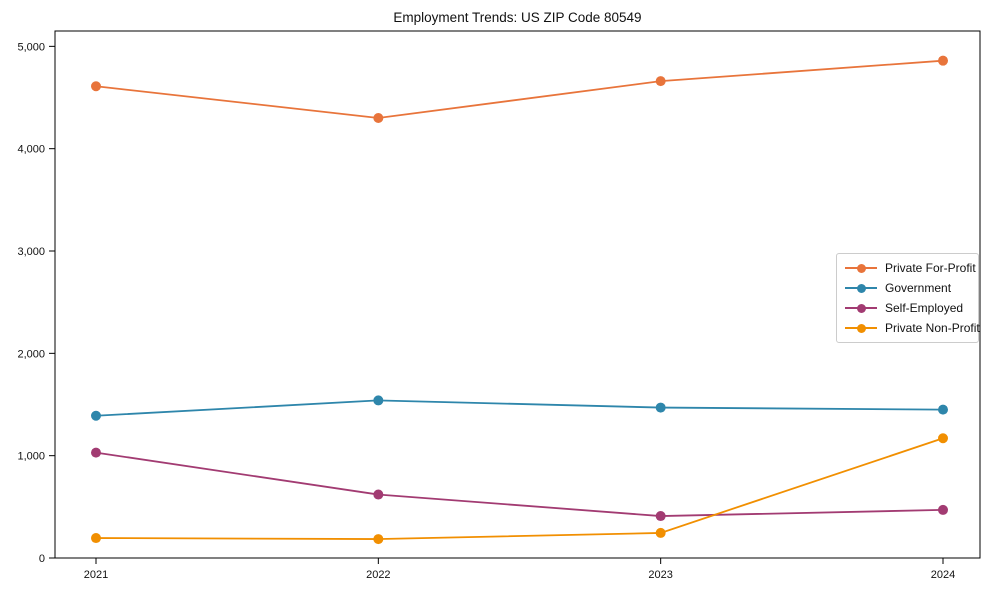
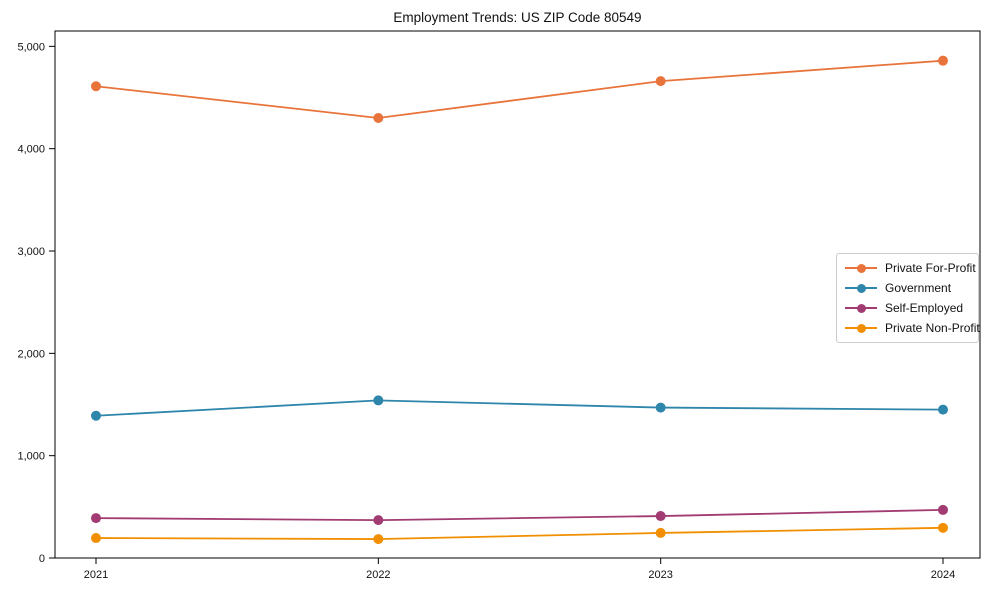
Self-Employed/2021: 1030 -> 390
Self-Employed/2022: 620 -> 370
Private Non-Profit/2024: 1170 -> 300
